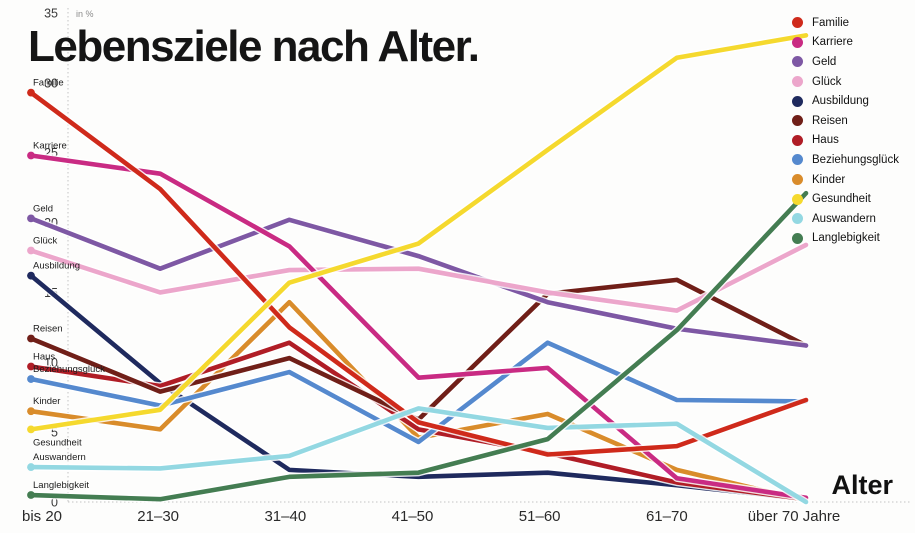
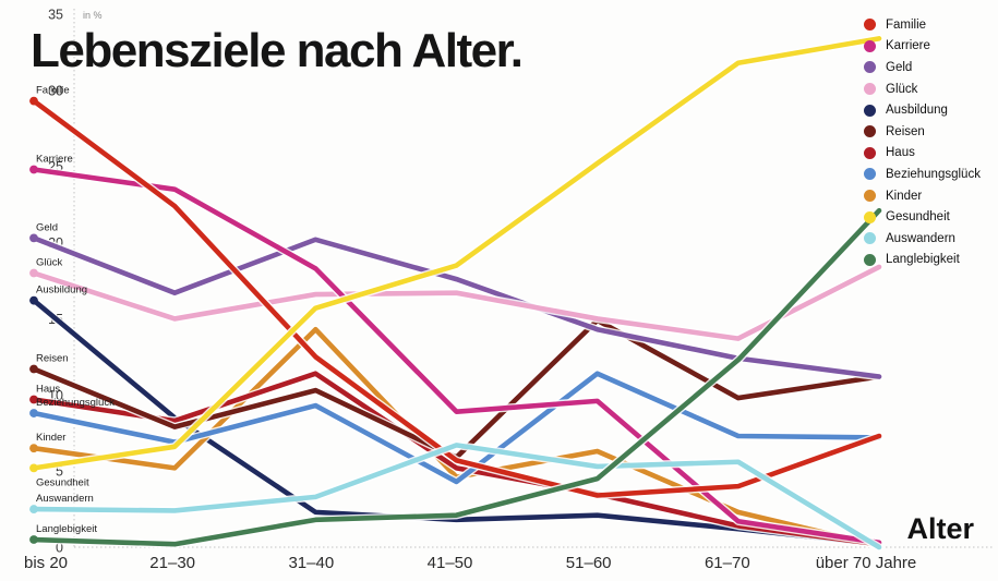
Reisen/61–70: 15.9 -> 9.8
